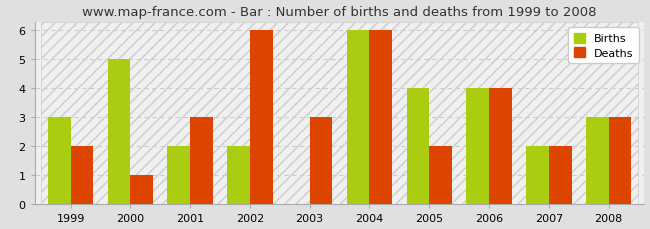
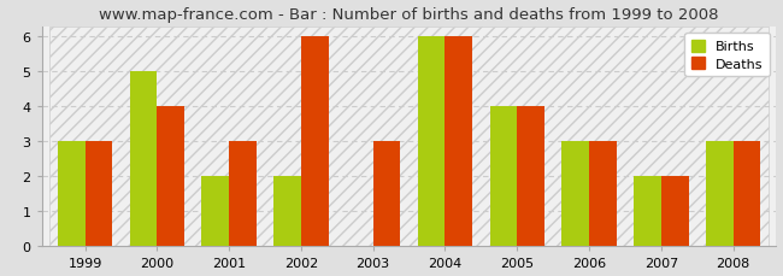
Deaths/1999: 2 -> 3
Deaths/2000: 1 -> 4
Deaths/2005: 2 -> 4
Births/2006: 4 -> 3
Deaths/2006: 4 -> 3
